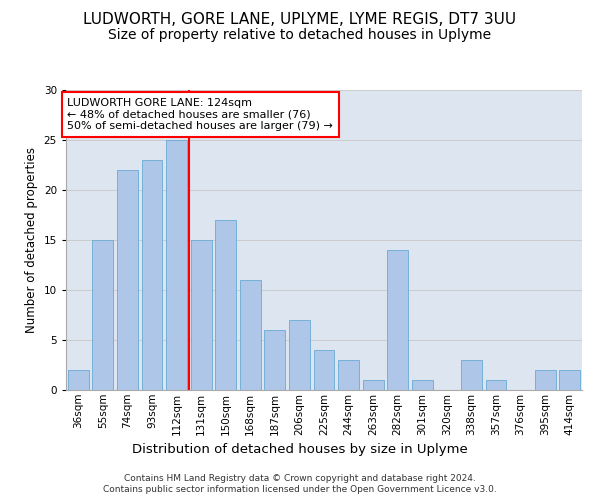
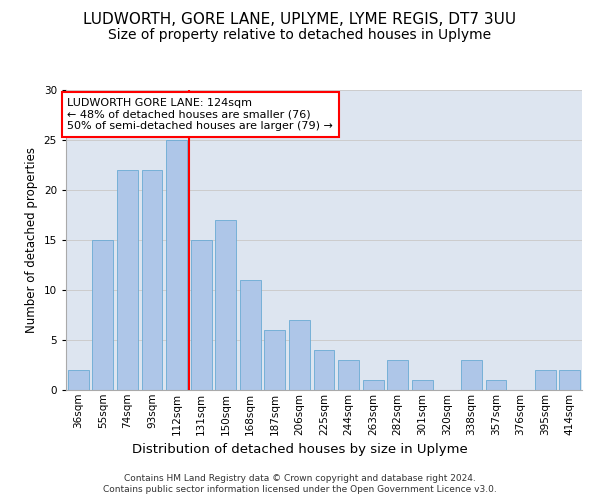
93sqm: 23 -> 22
282sqm: 14 -> 3
